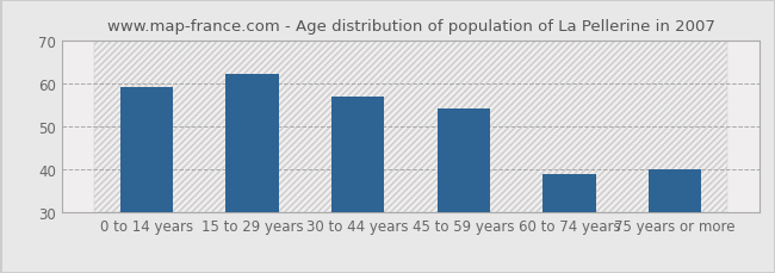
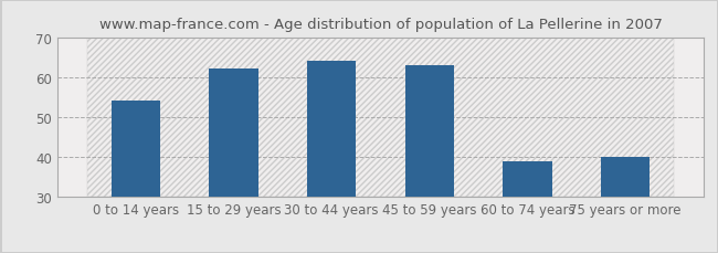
0 to 14 years: 59 -> 54
30 to 44 years: 57 -> 64
45 to 59 years: 54 -> 63
